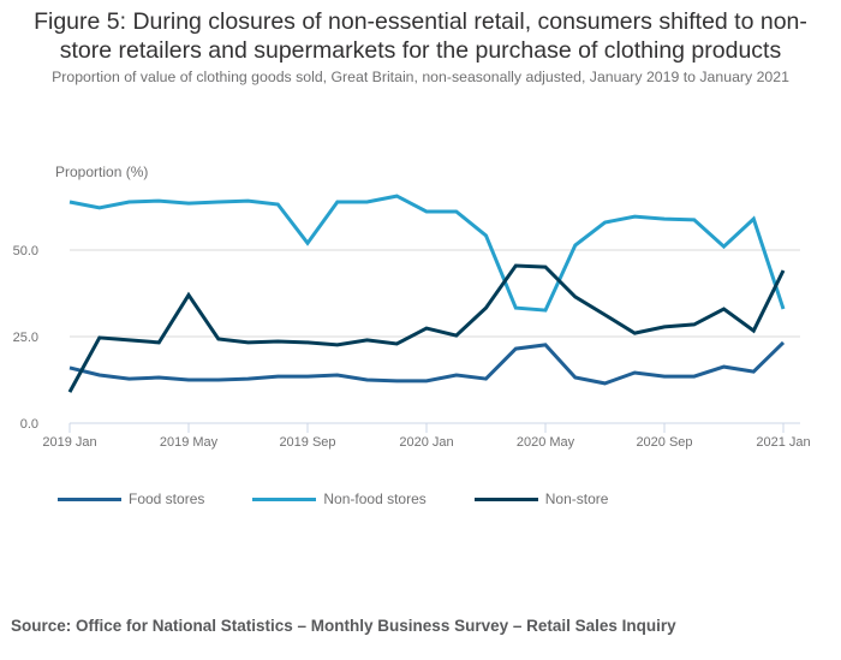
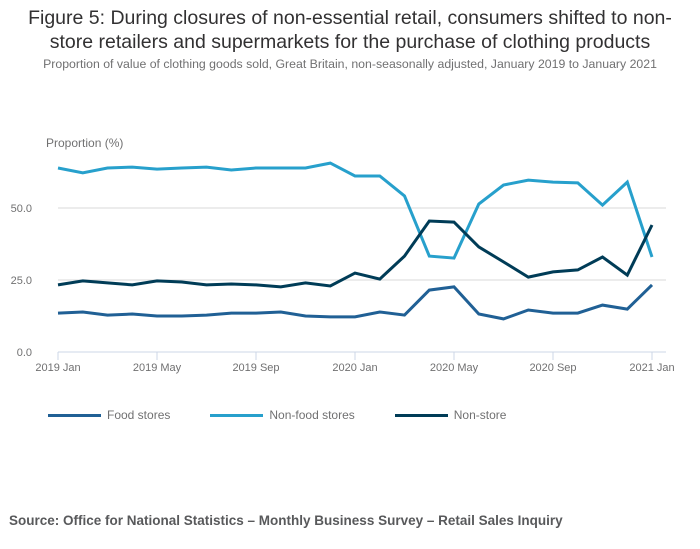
Food stores/2019 Jan: 16 -> 14
Non-store/2019 Jan: 9 -> 23
Non-store/2019 May: 37 -> 25
Non-food stores/2019 Sep: 52 -> 64
